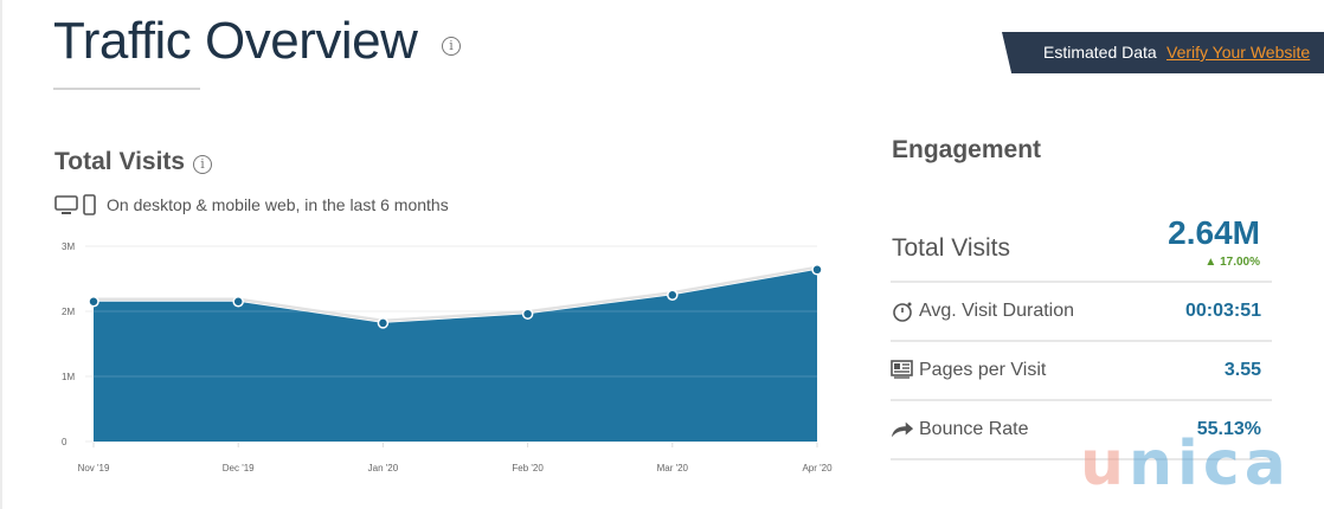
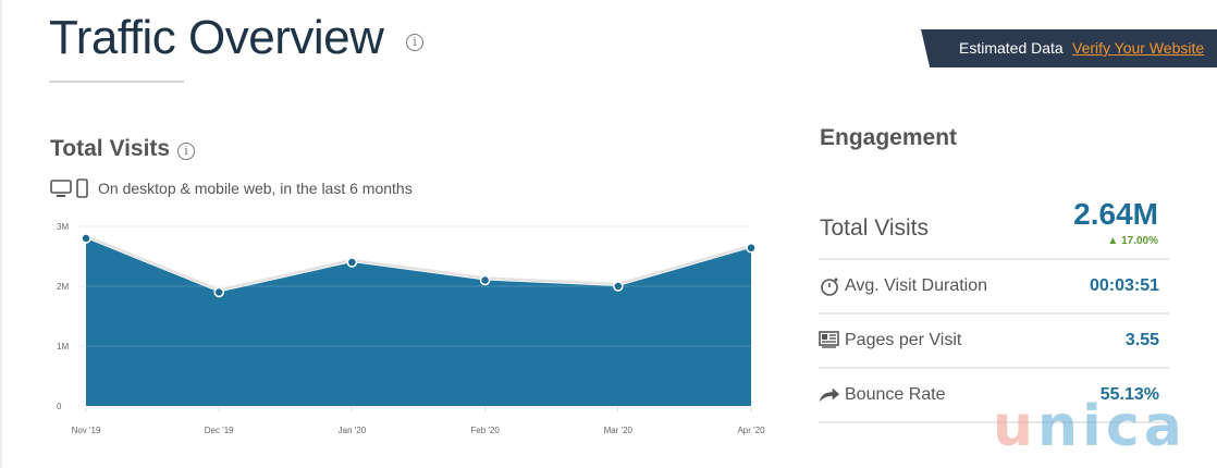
Nov '19: 2.2M -> 2.8M
Dec '19: 2.2M -> 1.9M
Jan '20: 1.8M -> 2.4M
Feb '20: 2.0M -> 2.1M
Mar '20: 2.2M -> 2.0M
